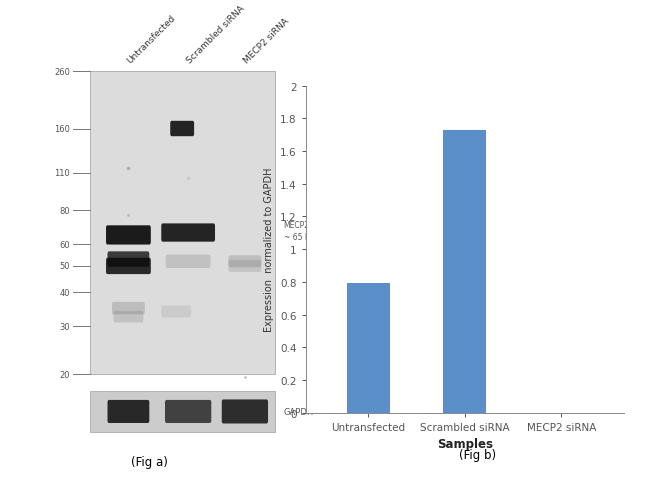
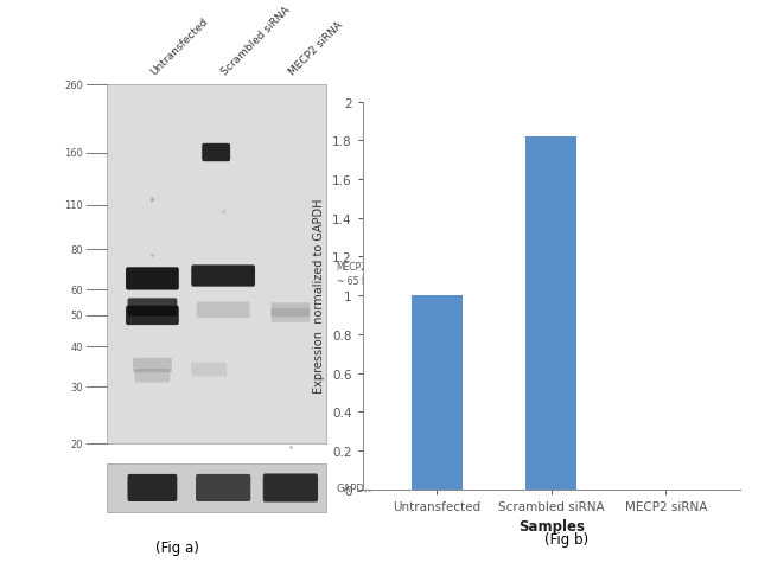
Untransfected: 0.79 -> 1.00
Scrambled siRNA: 1.73 -> 1.82
